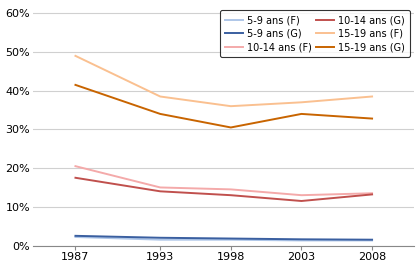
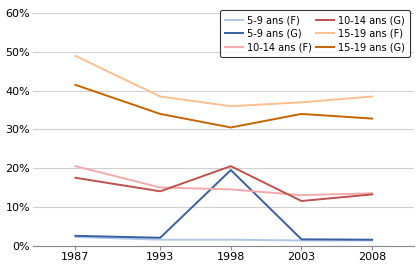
5-9 ans (G)/1998: 1.8% -> 19.5%
10-14 ans (G)/1998: 13.0% -> 20.5%
